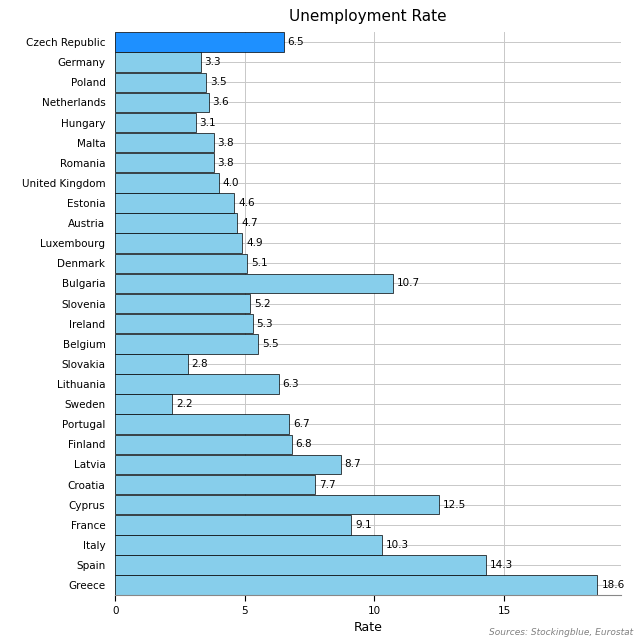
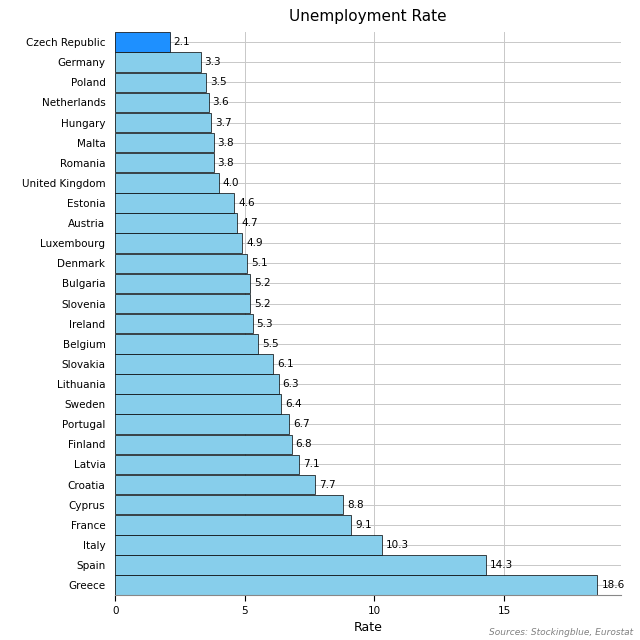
Czech Republic: 6.5 -> 2.1
Hungary: 3.1 -> 3.7
Bulgaria: 10.7 -> 5.2
Slovakia: 2.8 -> 6.1
Sweden: 2.2 -> 6.4
Latvia: 8.7 -> 7.1
Cyprus: 12.5 -> 8.8
